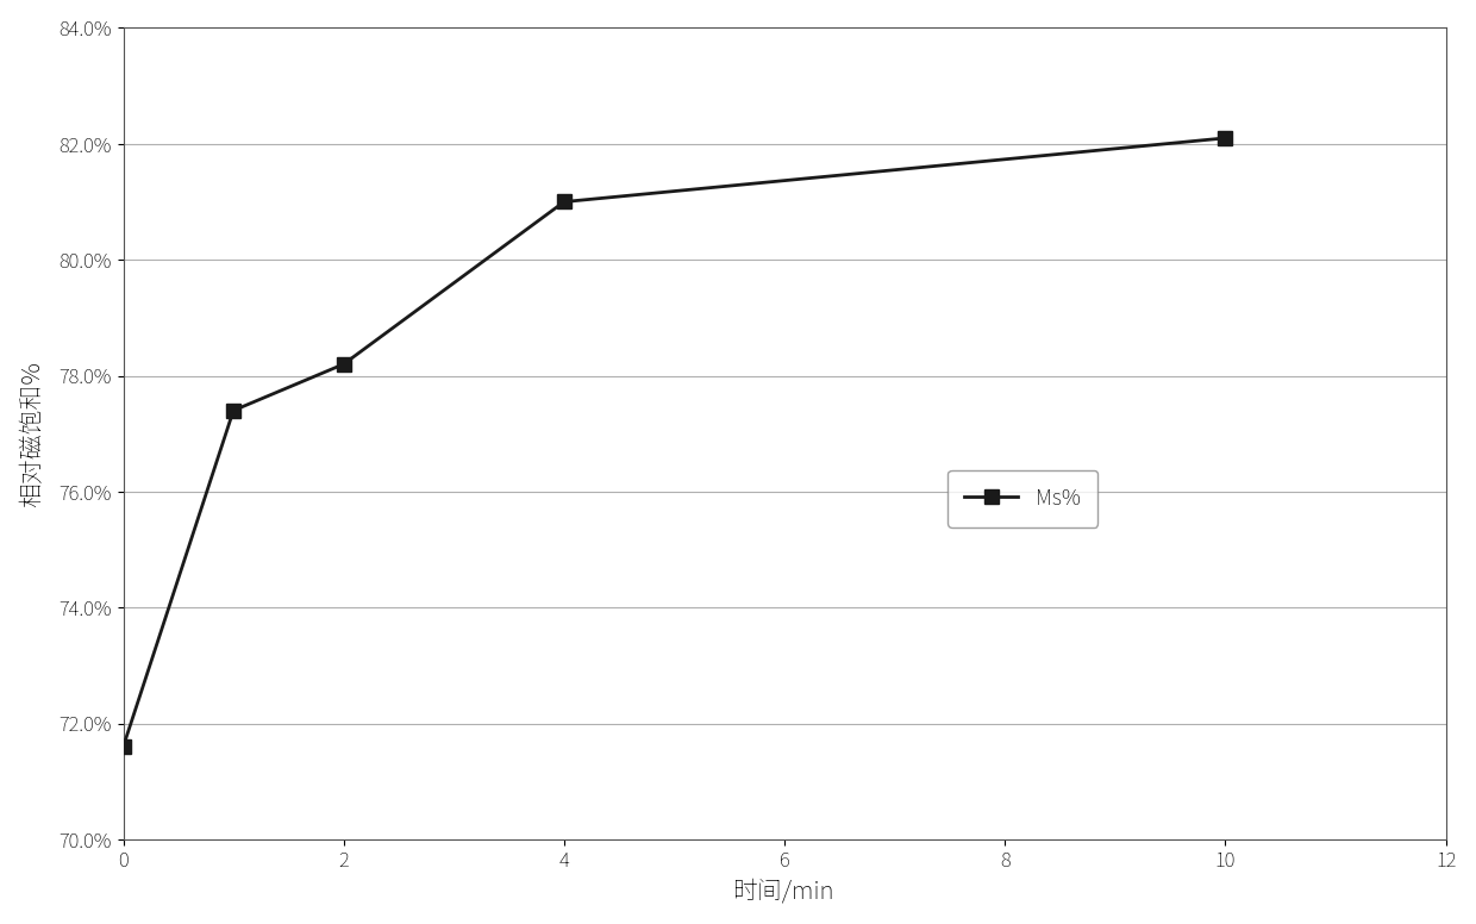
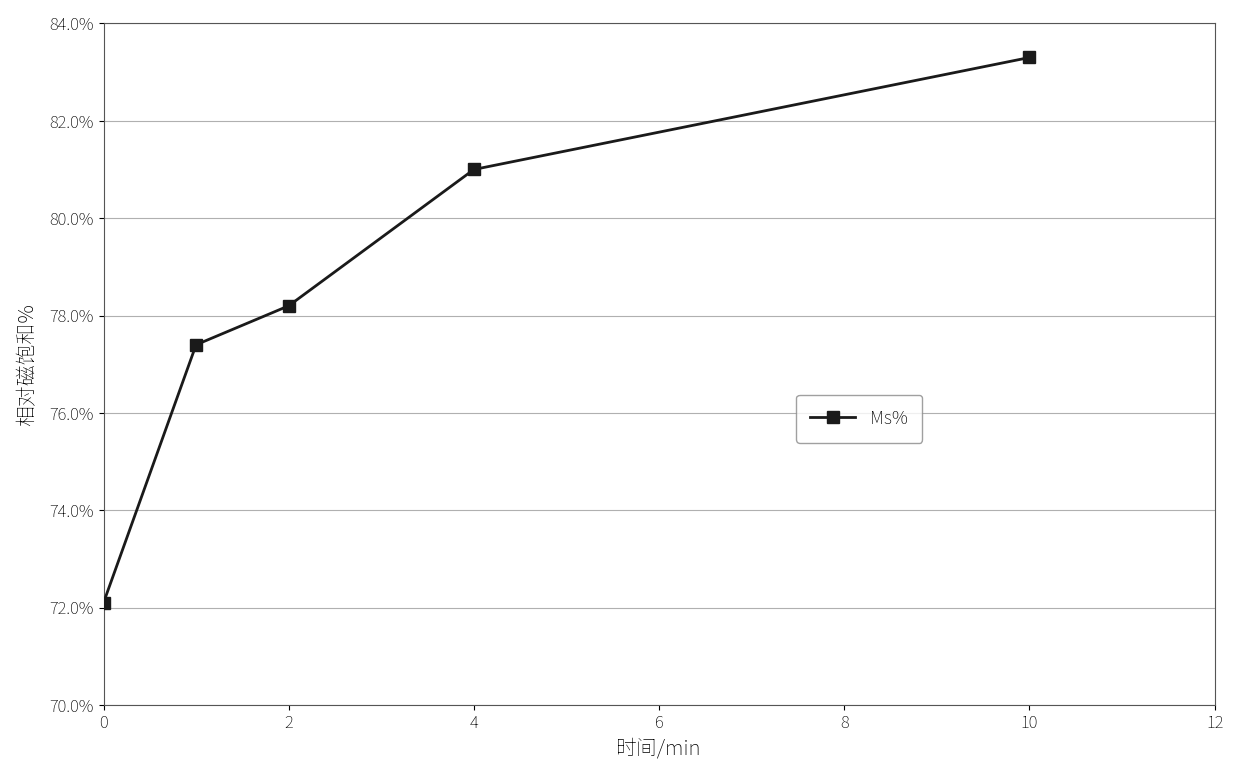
0: 71.6% -> 72.1%
10: 82.1% -> 83.3%
